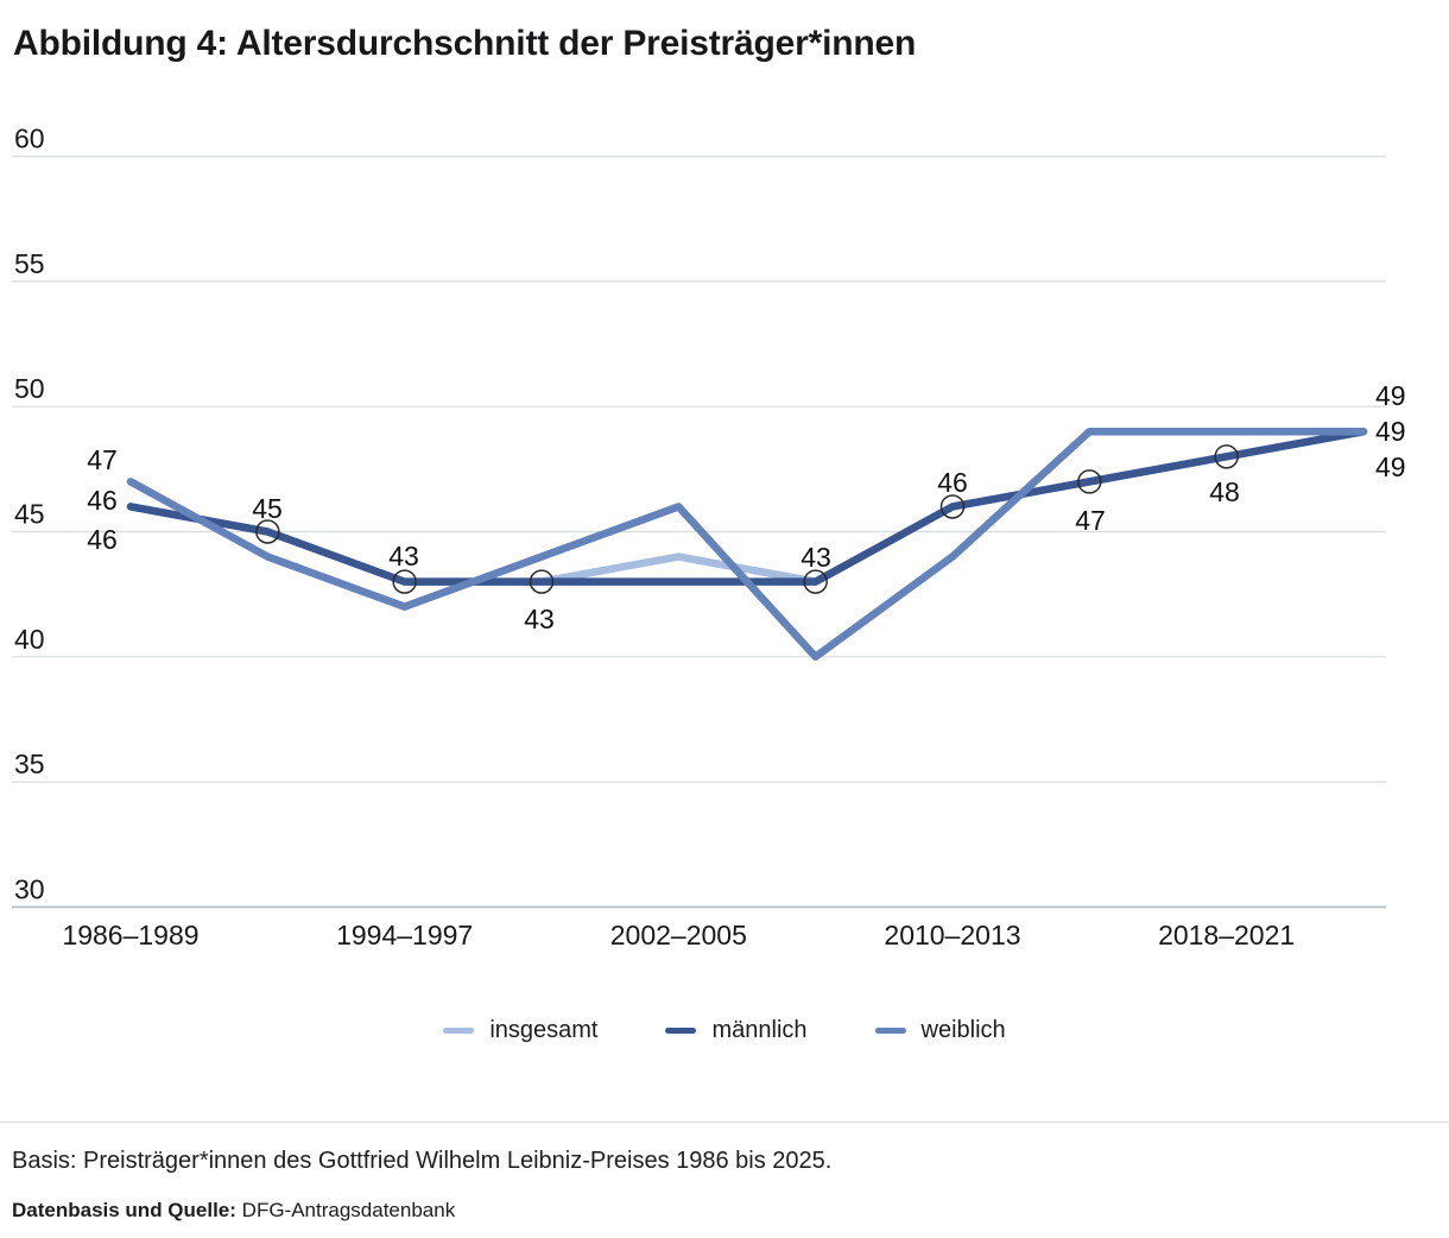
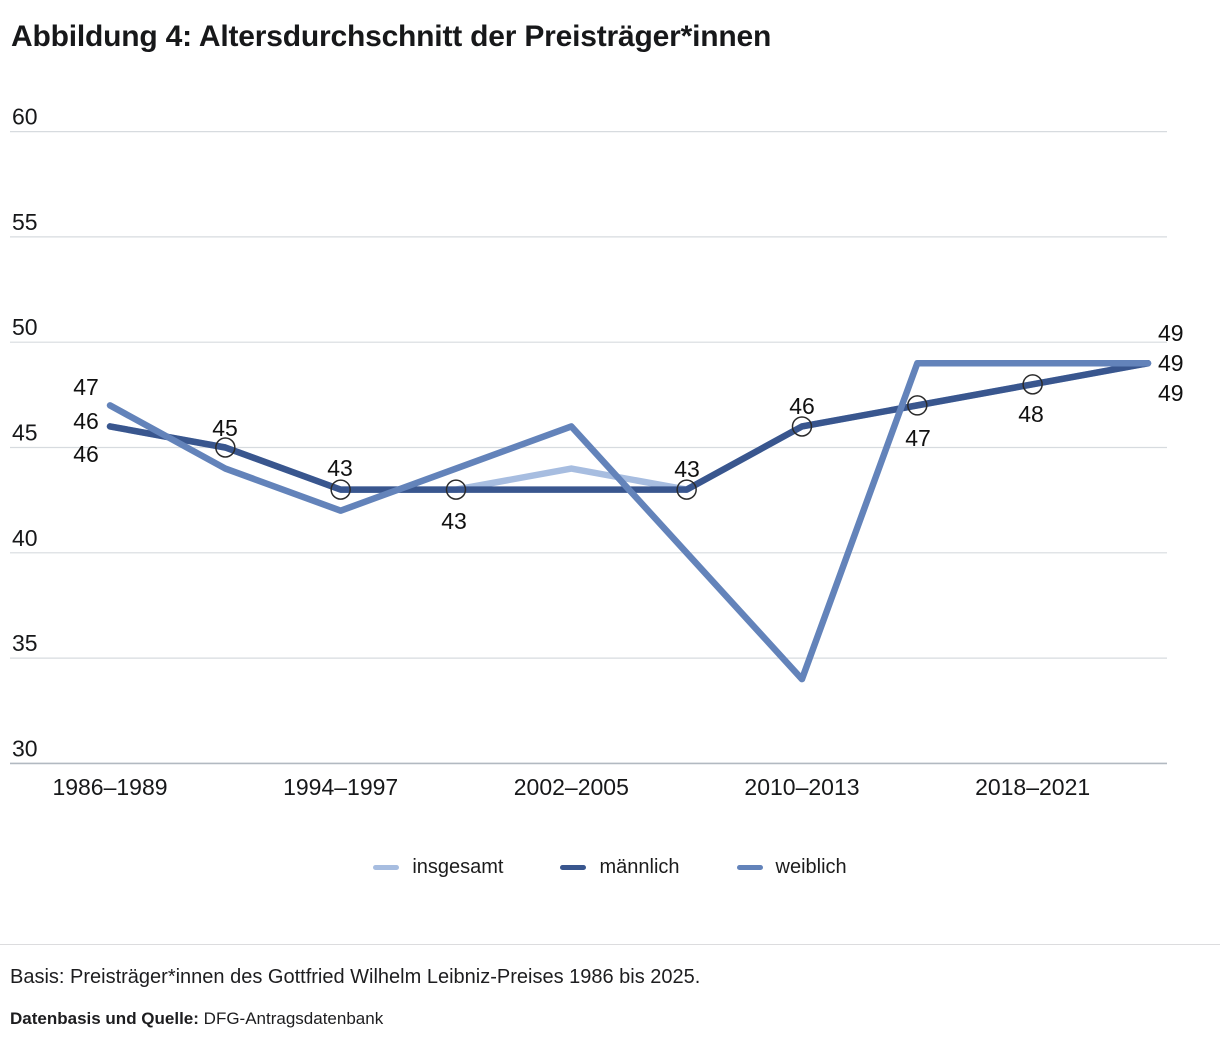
weiblich/2010–2013: 44 -> 34
